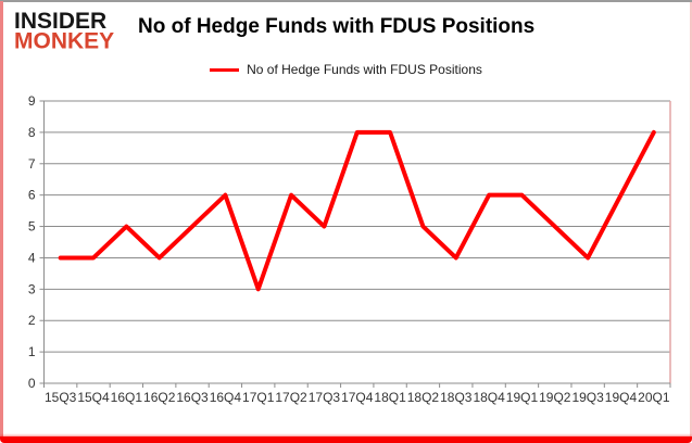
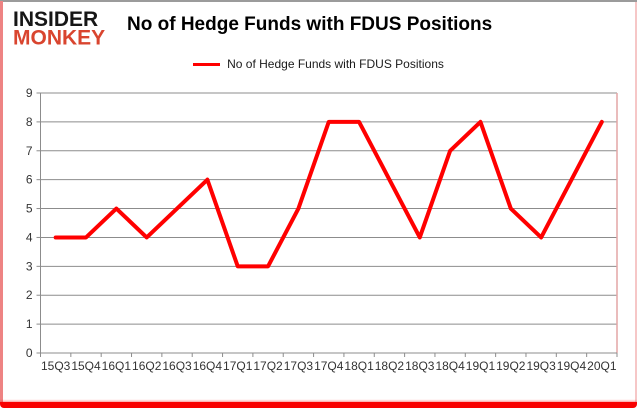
17Q2: 6 -> 3
18Q2: 5 -> 6
18Q4: 6 -> 7
19Q1: 6 -> 8
